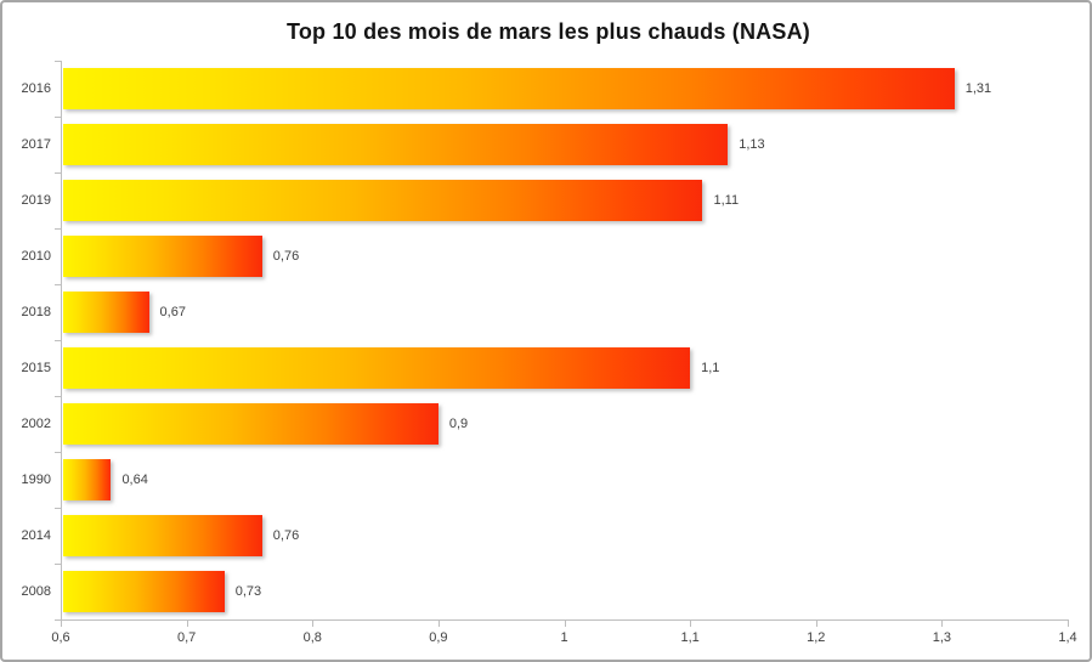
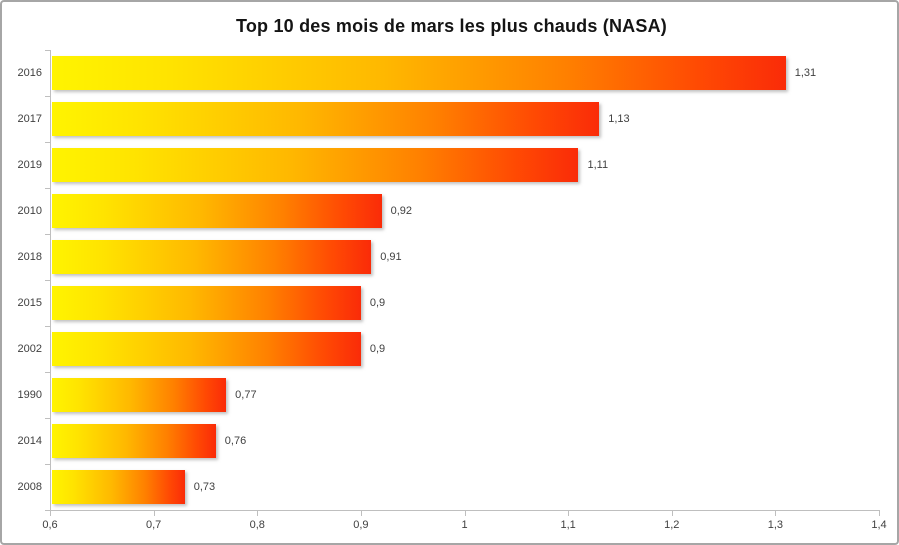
2010: 0,76 -> 0,92
2018: 0,67 -> 0,91
2015: 1,1 -> 0,9
1990: 0,64 -> 0,77
